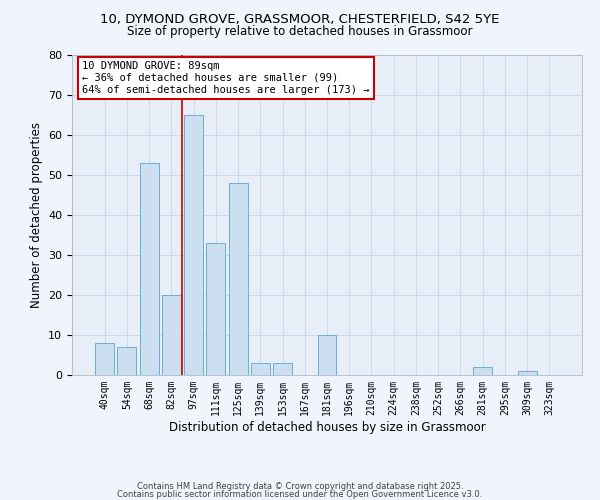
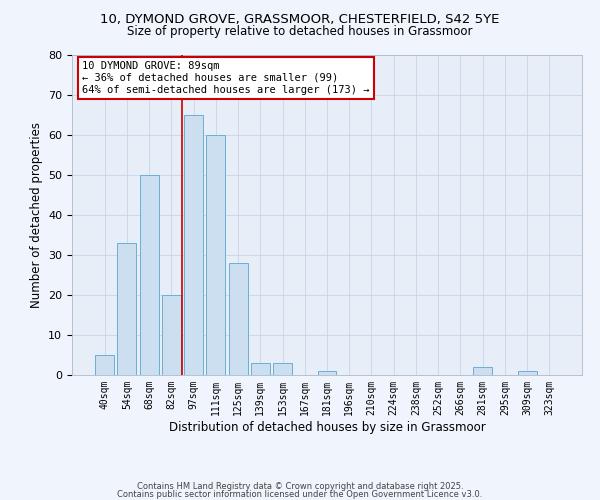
40sqm: 8 -> 5
54sqm: 7 -> 33
68sqm: 53 -> 50
111sqm: 33 -> 60
125sqm: 48 -> 28
181sqm: 10 -> 1
